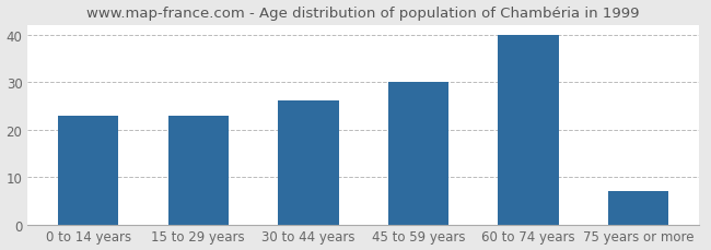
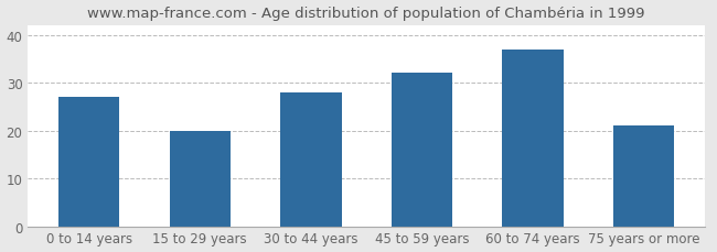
0 to 14 years: 23 -> 27
15 to 29 years: 23 -> 20
30 to 44 years: 26 -> 28
45 to 59 years: 30 -> 32
60 to 74 years: 40 -> 37
75 years or more: 7 -> 21
